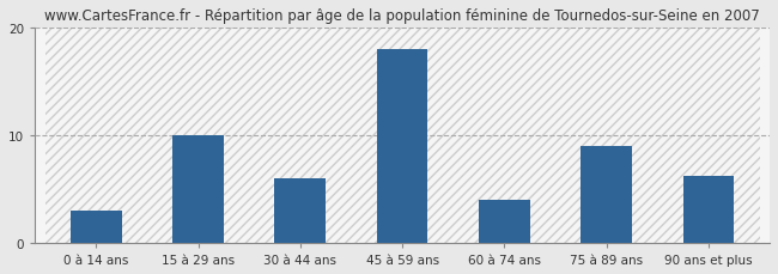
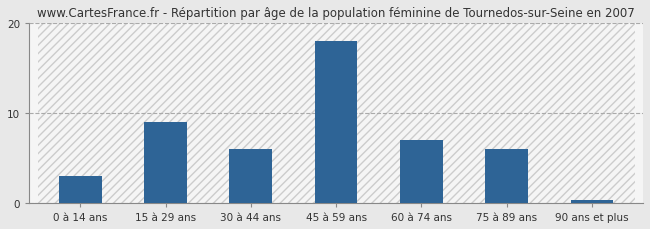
15 à 29 ans: 10.0 -> 9.0
60 à 74 ans: 4.0 -> 7.0
75 à 89 ans: 9.0 -> 6.0
90 ans et plus: 6.2 -> 0.3
